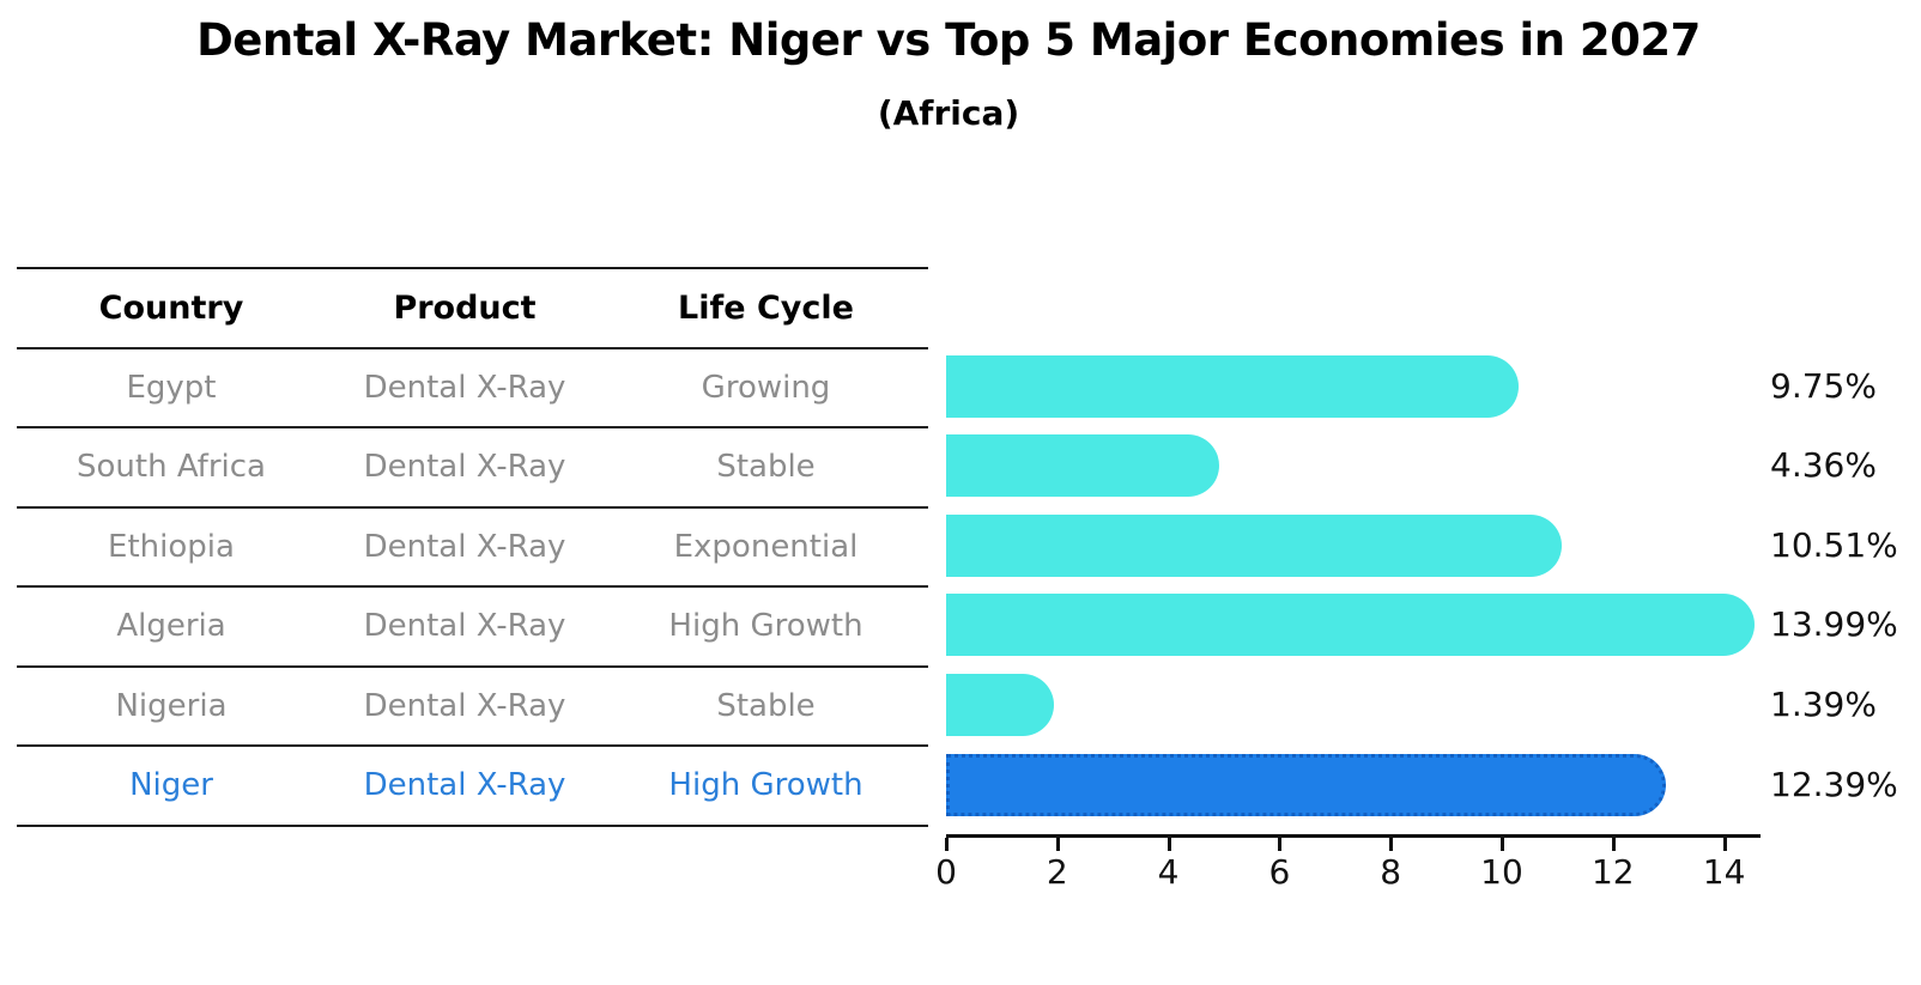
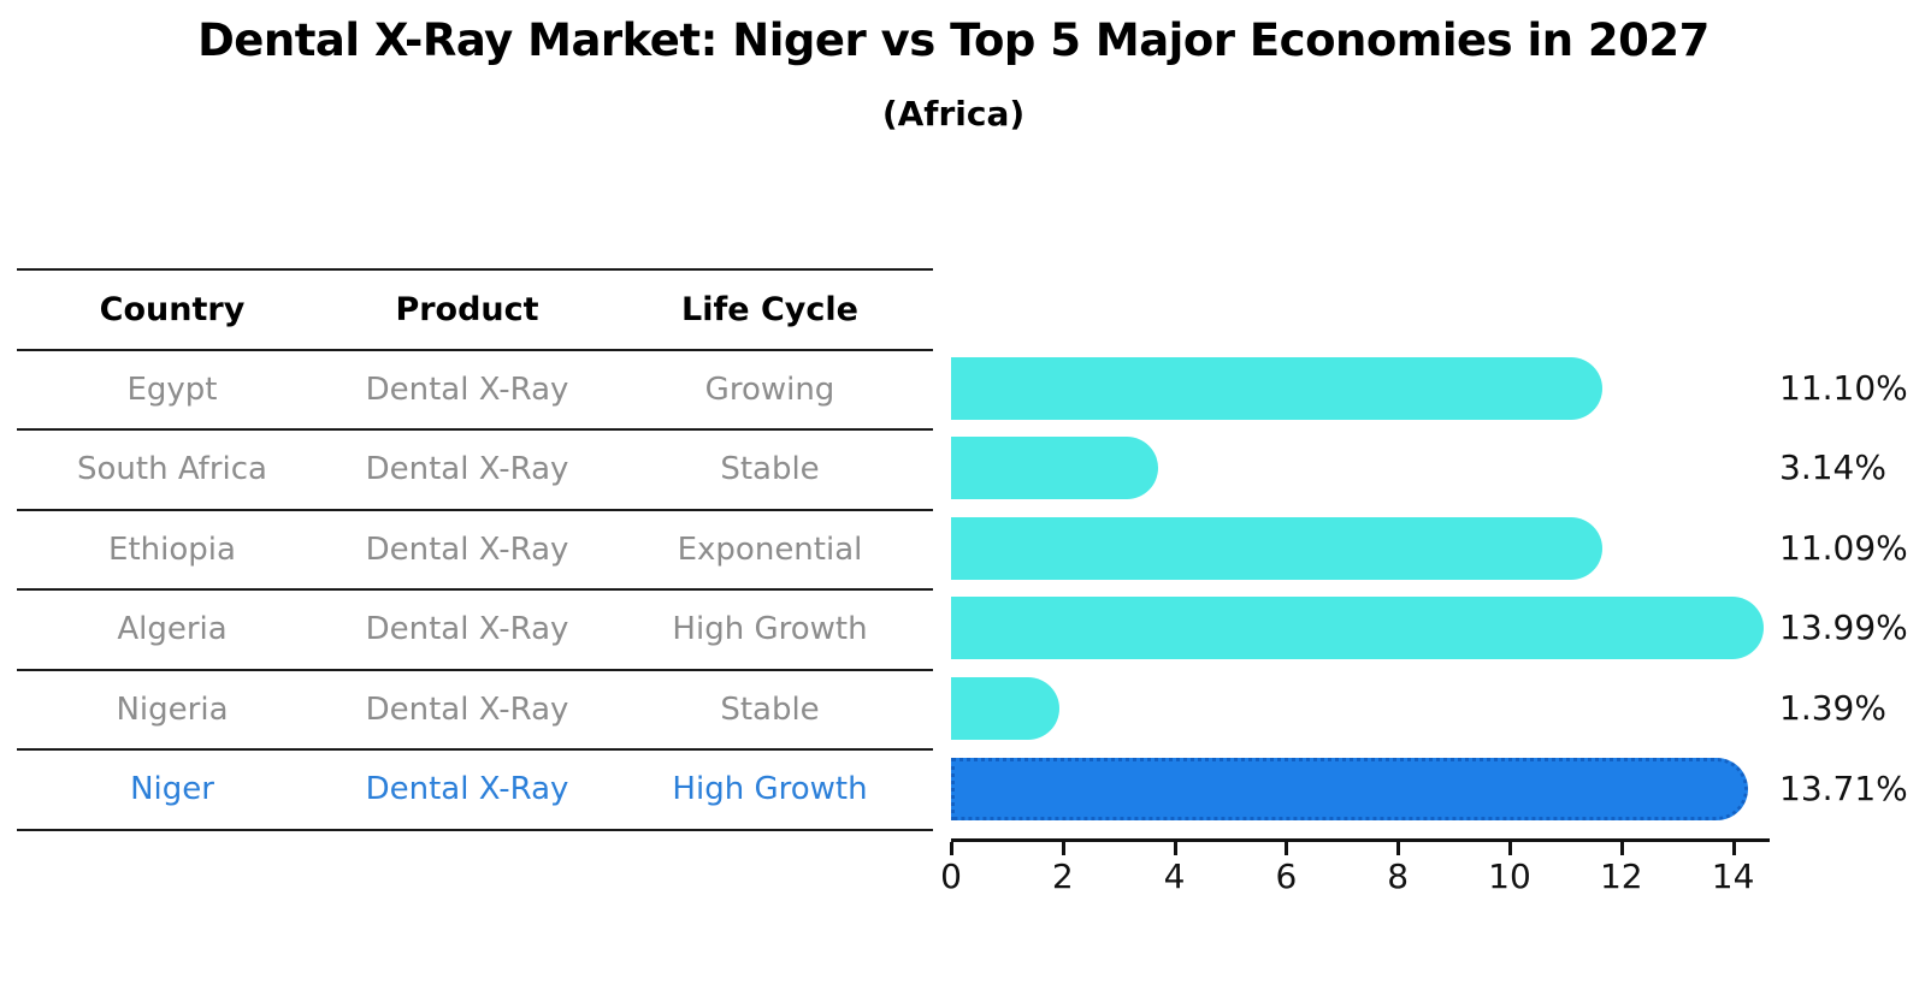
Egypt: 9.75% -> 11.10%
South Africa: 4.36% -> 3.14%
Ethiopia: 10.51% -> 11.09%
Niger: 12.39% -> 13.71%
